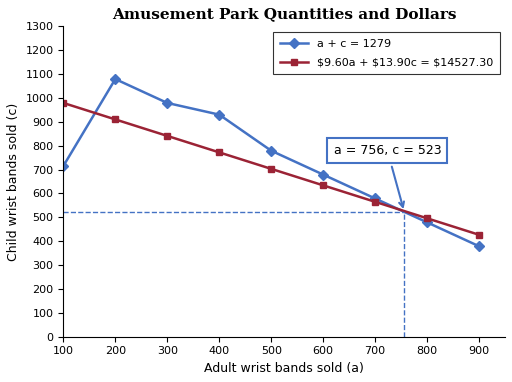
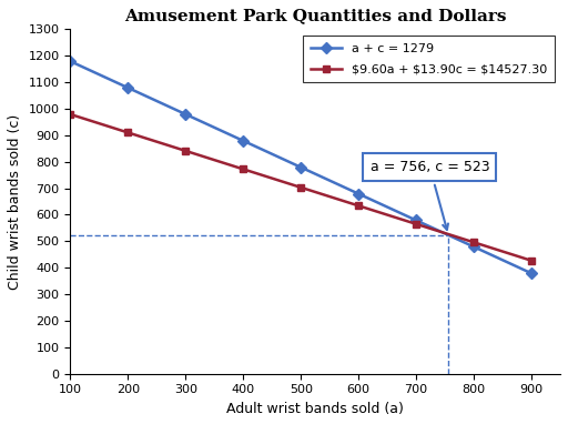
a + c = 1279/100: 715 -> 1179
a + c = 1279/400: 930 -> 879
